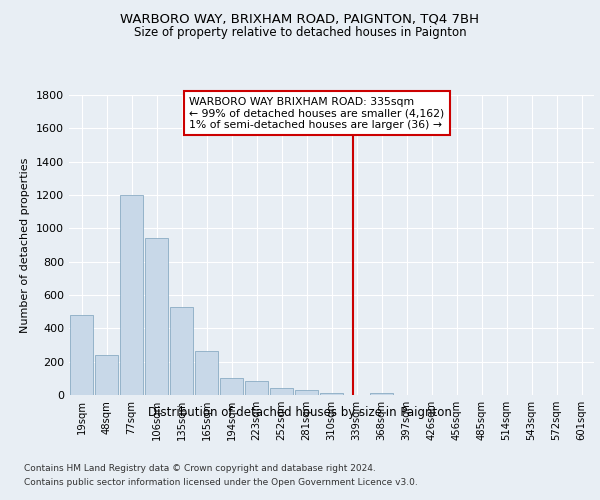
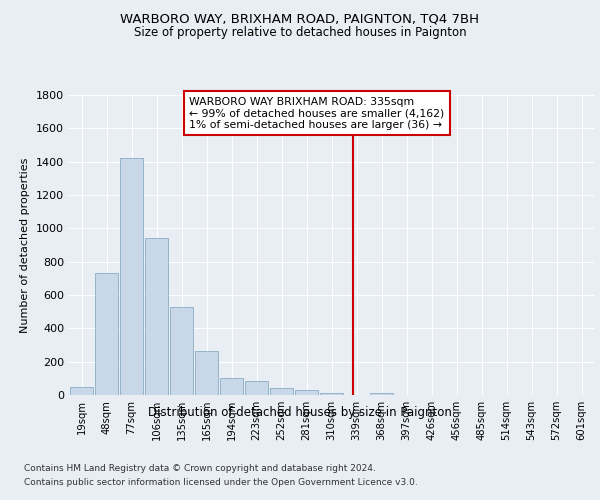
19sqm: 480 -> 50
48sqm: 240 -> 730
77sqm: 1200 -> 1420
